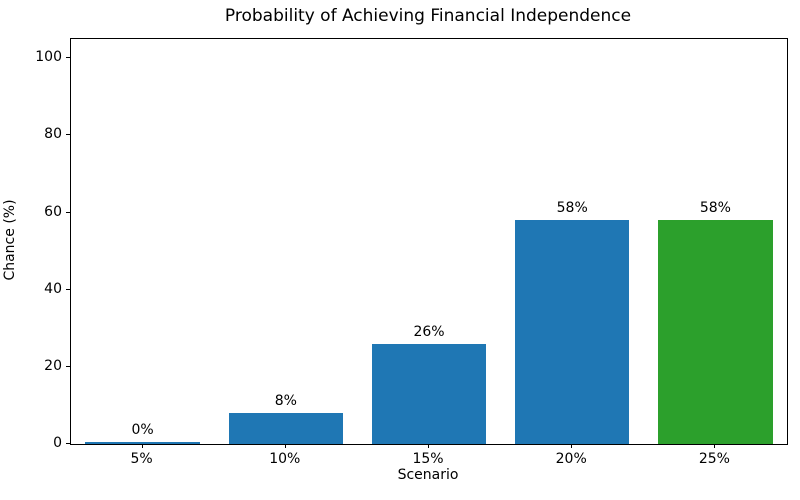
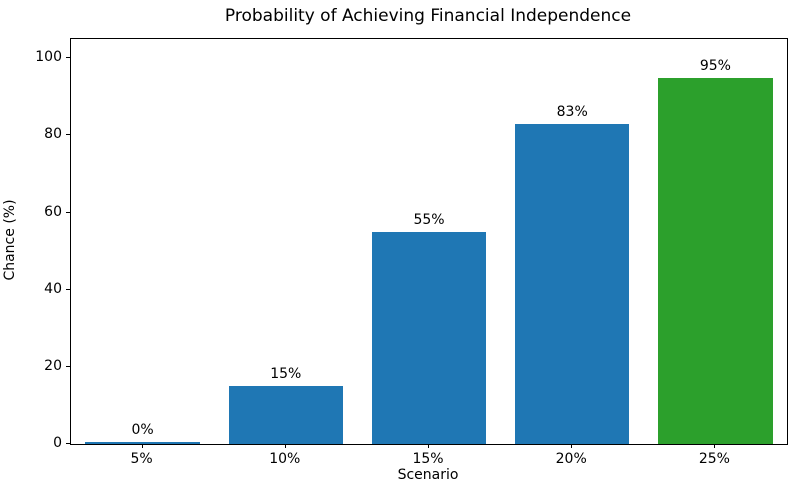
10%: 8% -> 15%
15%: 26% -> 55%
20%: 58% -> 83%
25%: 58% -> 95%
